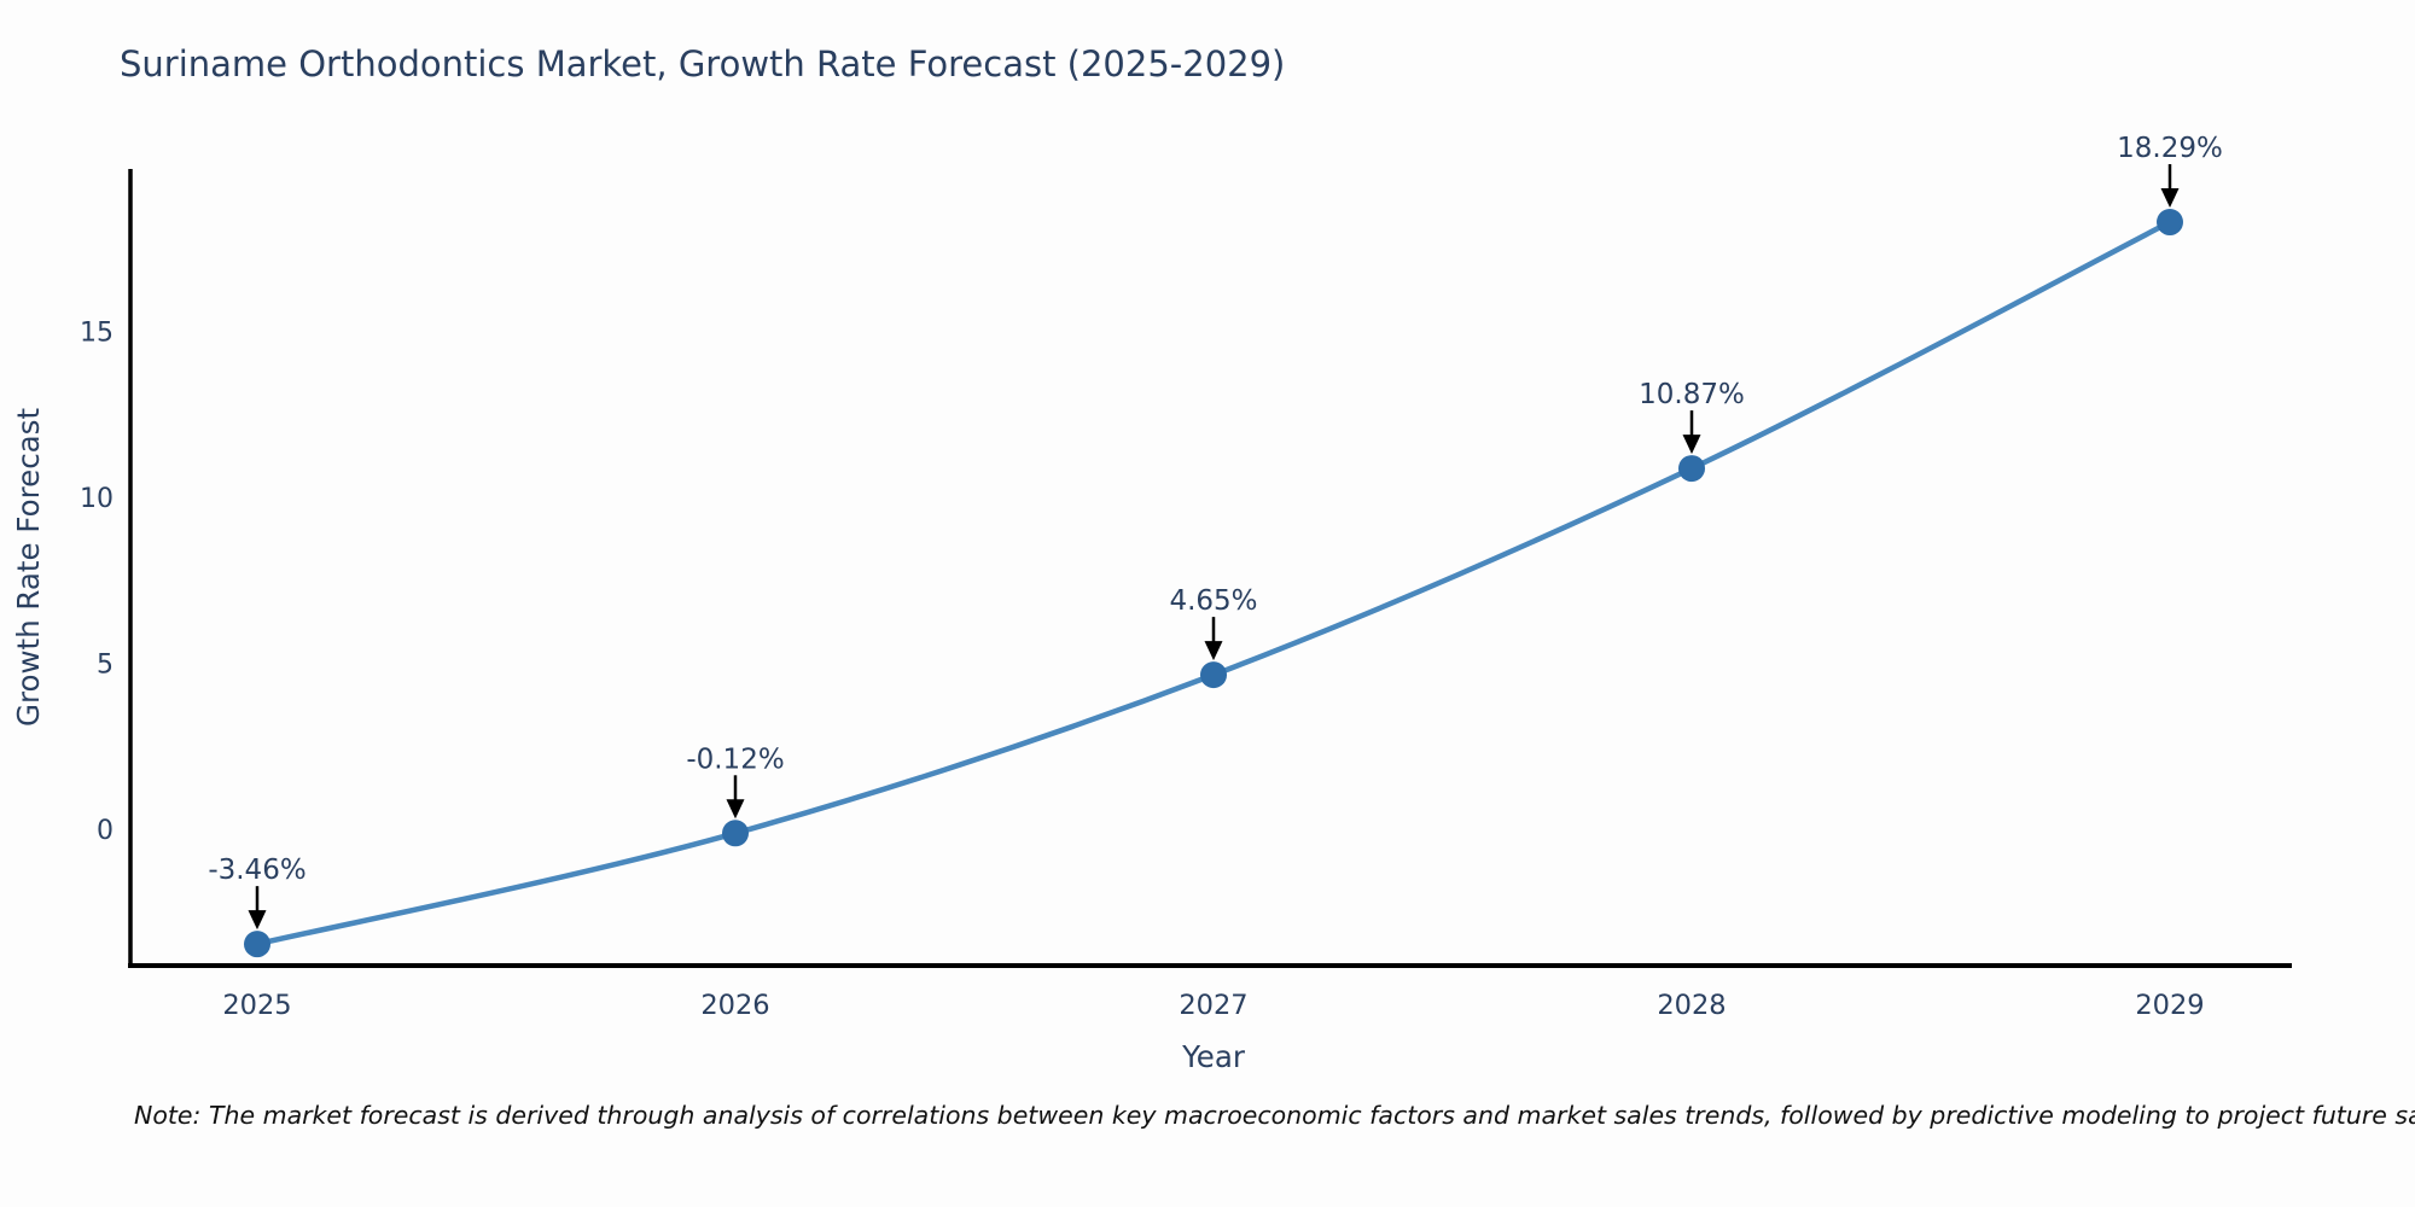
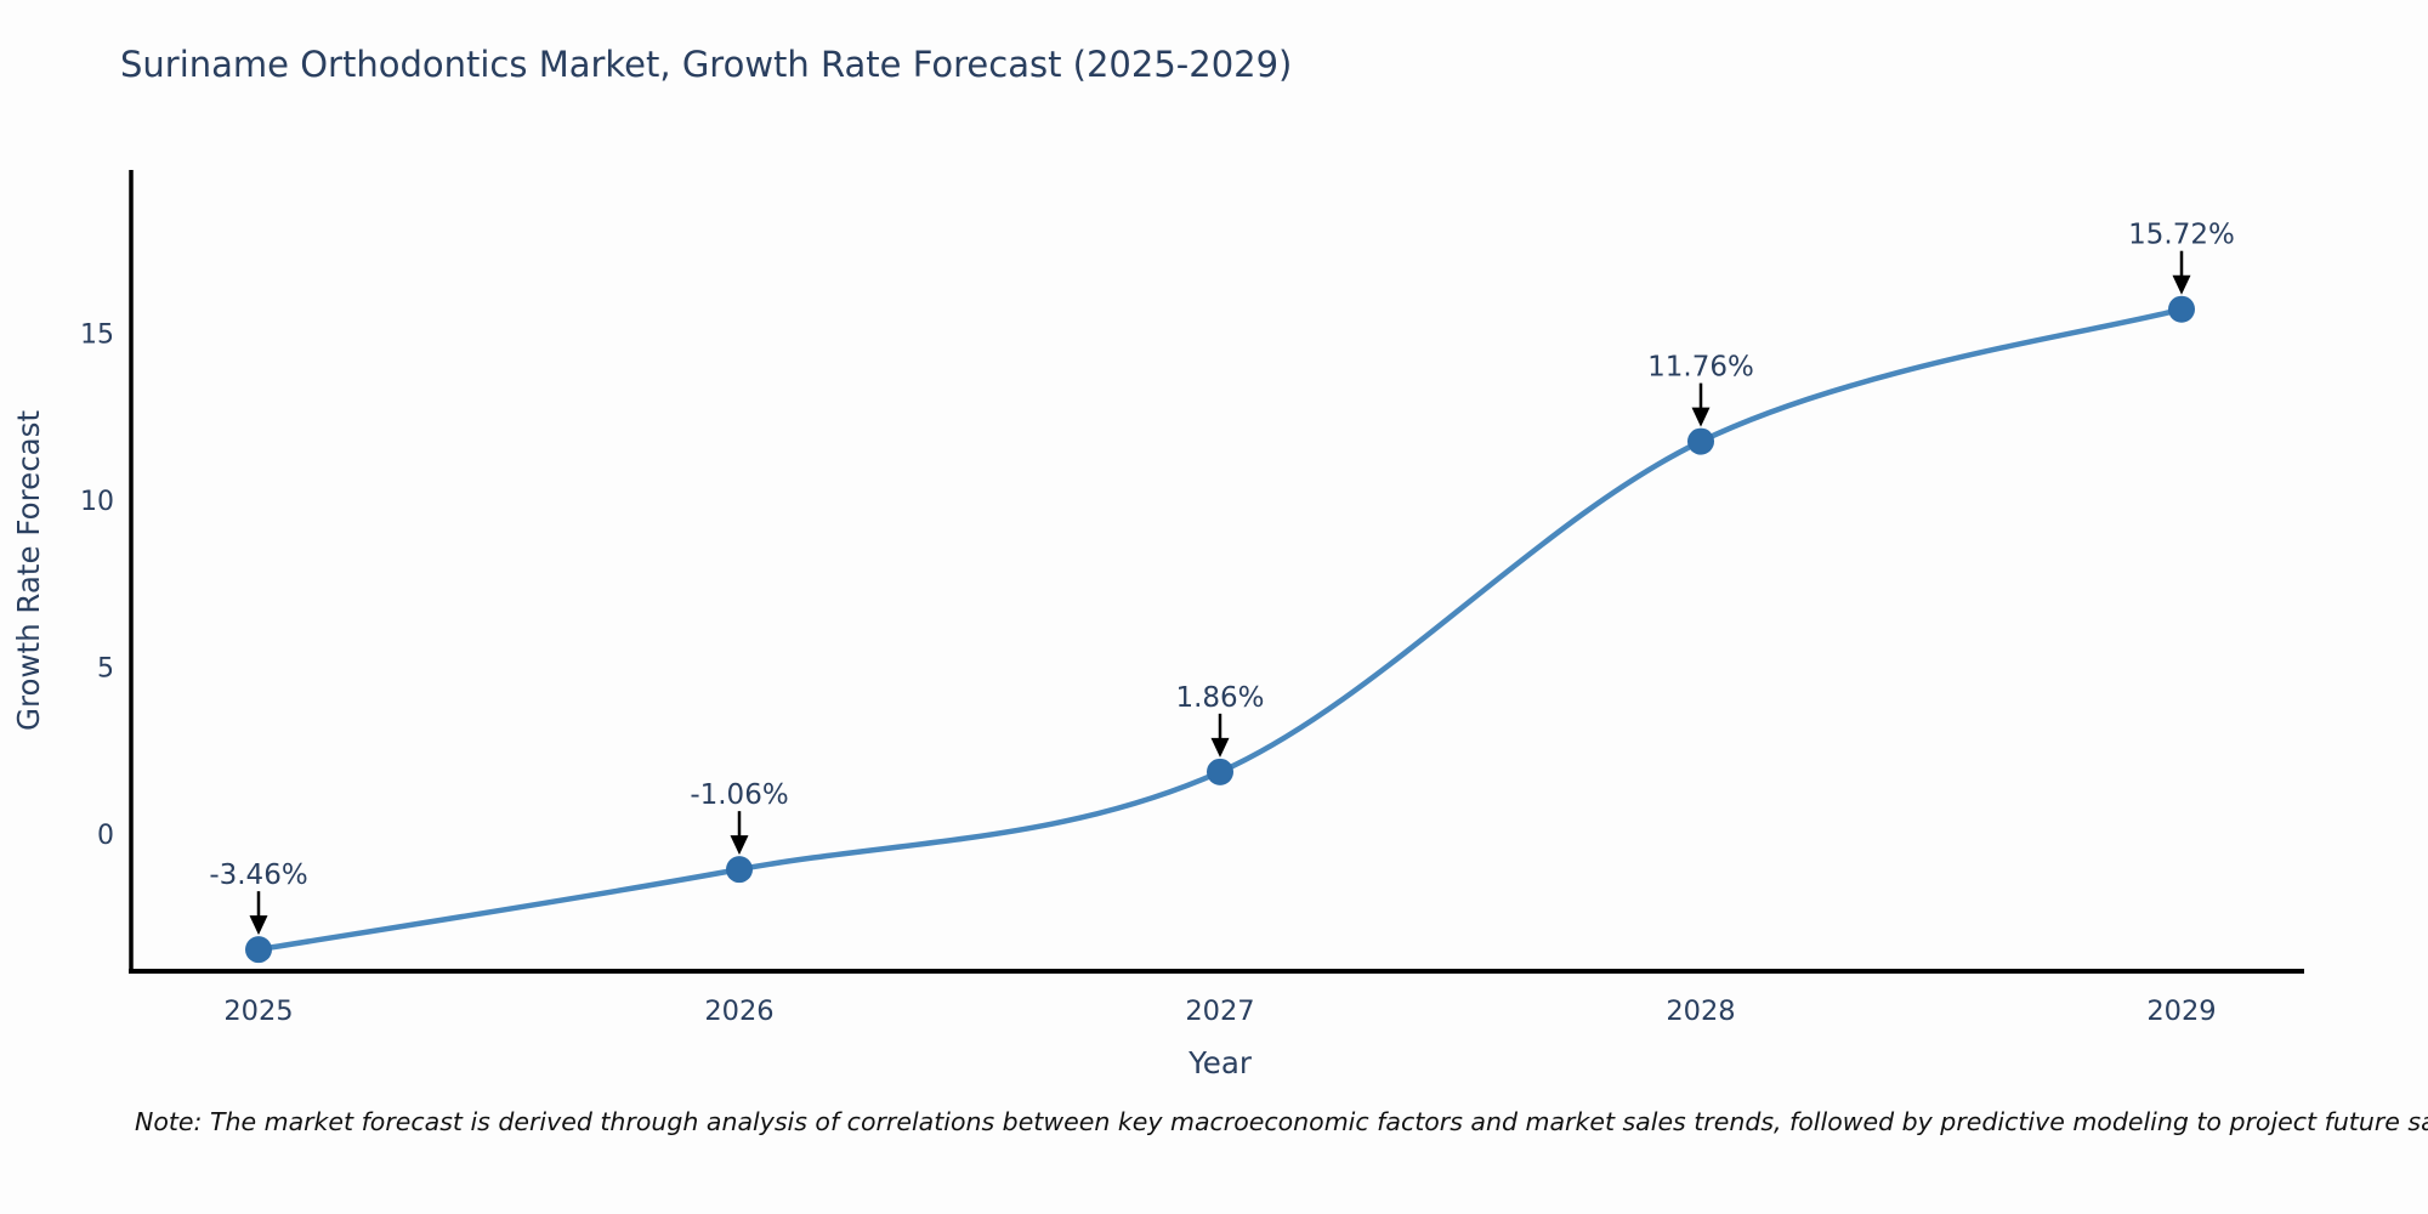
2026: -0.12% -> -1.06%
2027: 4.65% -> 1.86%
2028: 10.87% -> 11.76%
2029: 18.29% -> 15.72%
